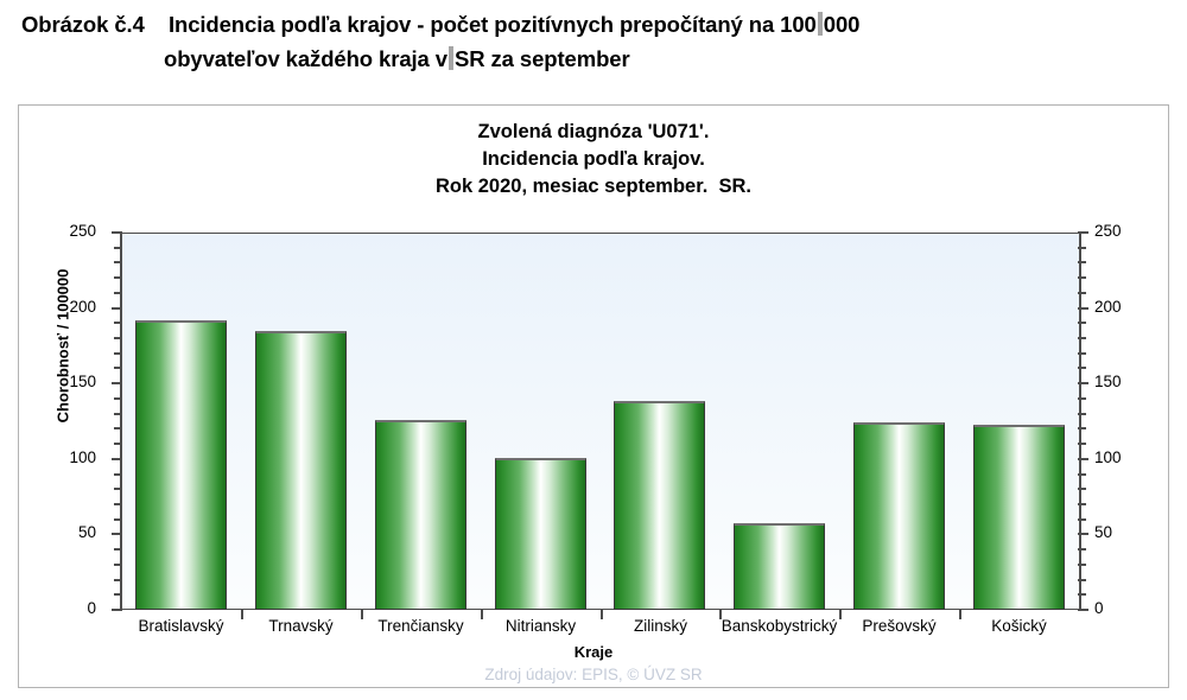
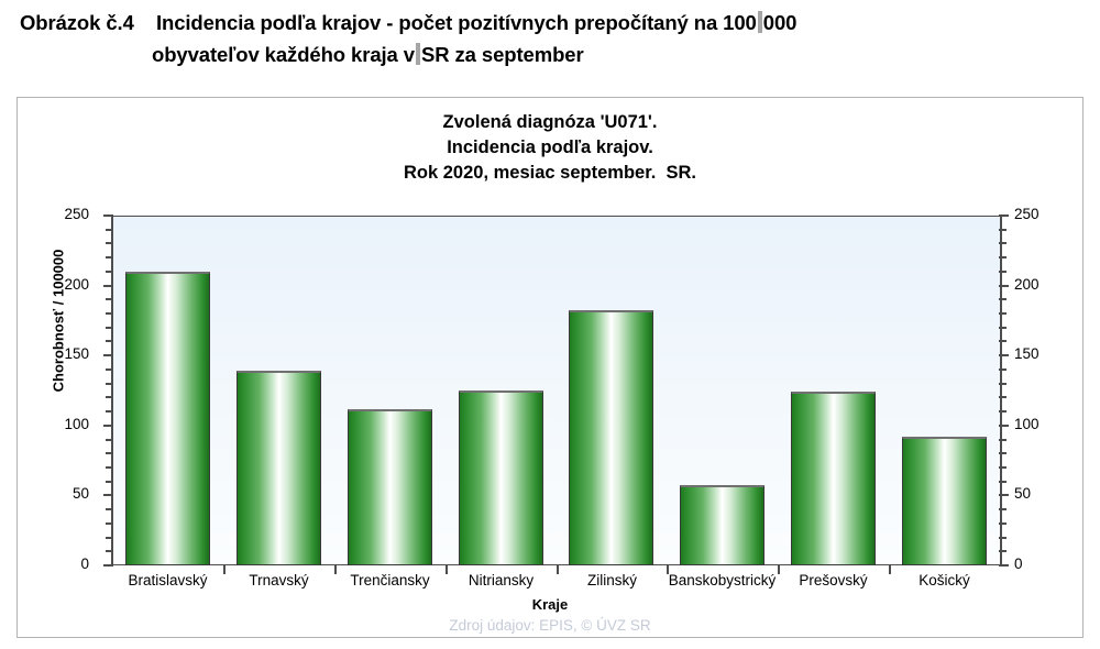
Bratislavský: 192 -> 210
Trnavský: 185 -> 139
Trenčiansky: 126 -> 112
Nitriansky: 101 -> 125
Zilinský: 138 -> 182
Košický: 123 -> 92
